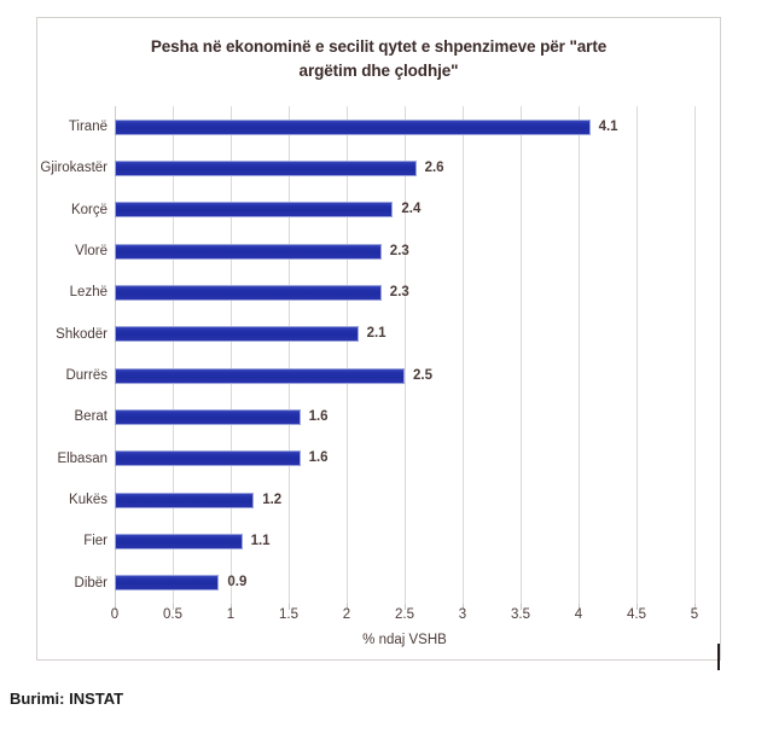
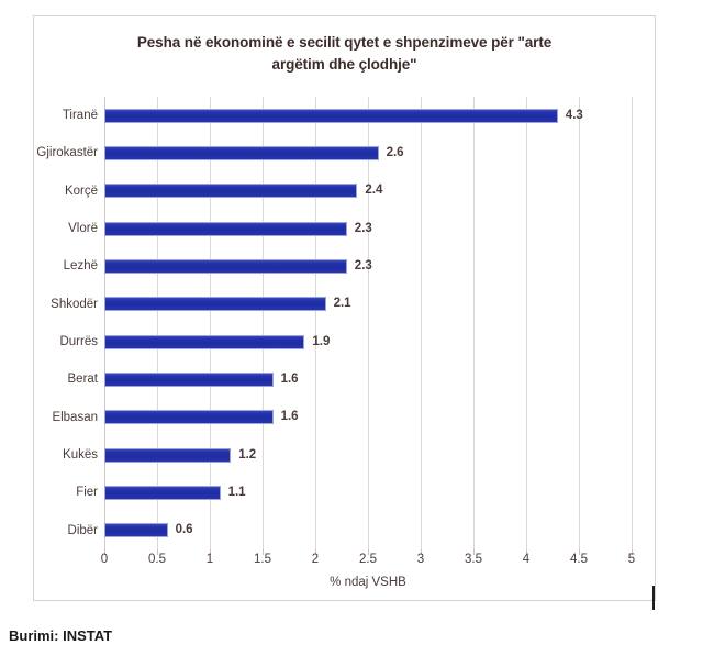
Tiranë: 4.1 -> 4.3
Durrës: 2.5 -> 1.9
Dibër: 0.9 -> 0.6
